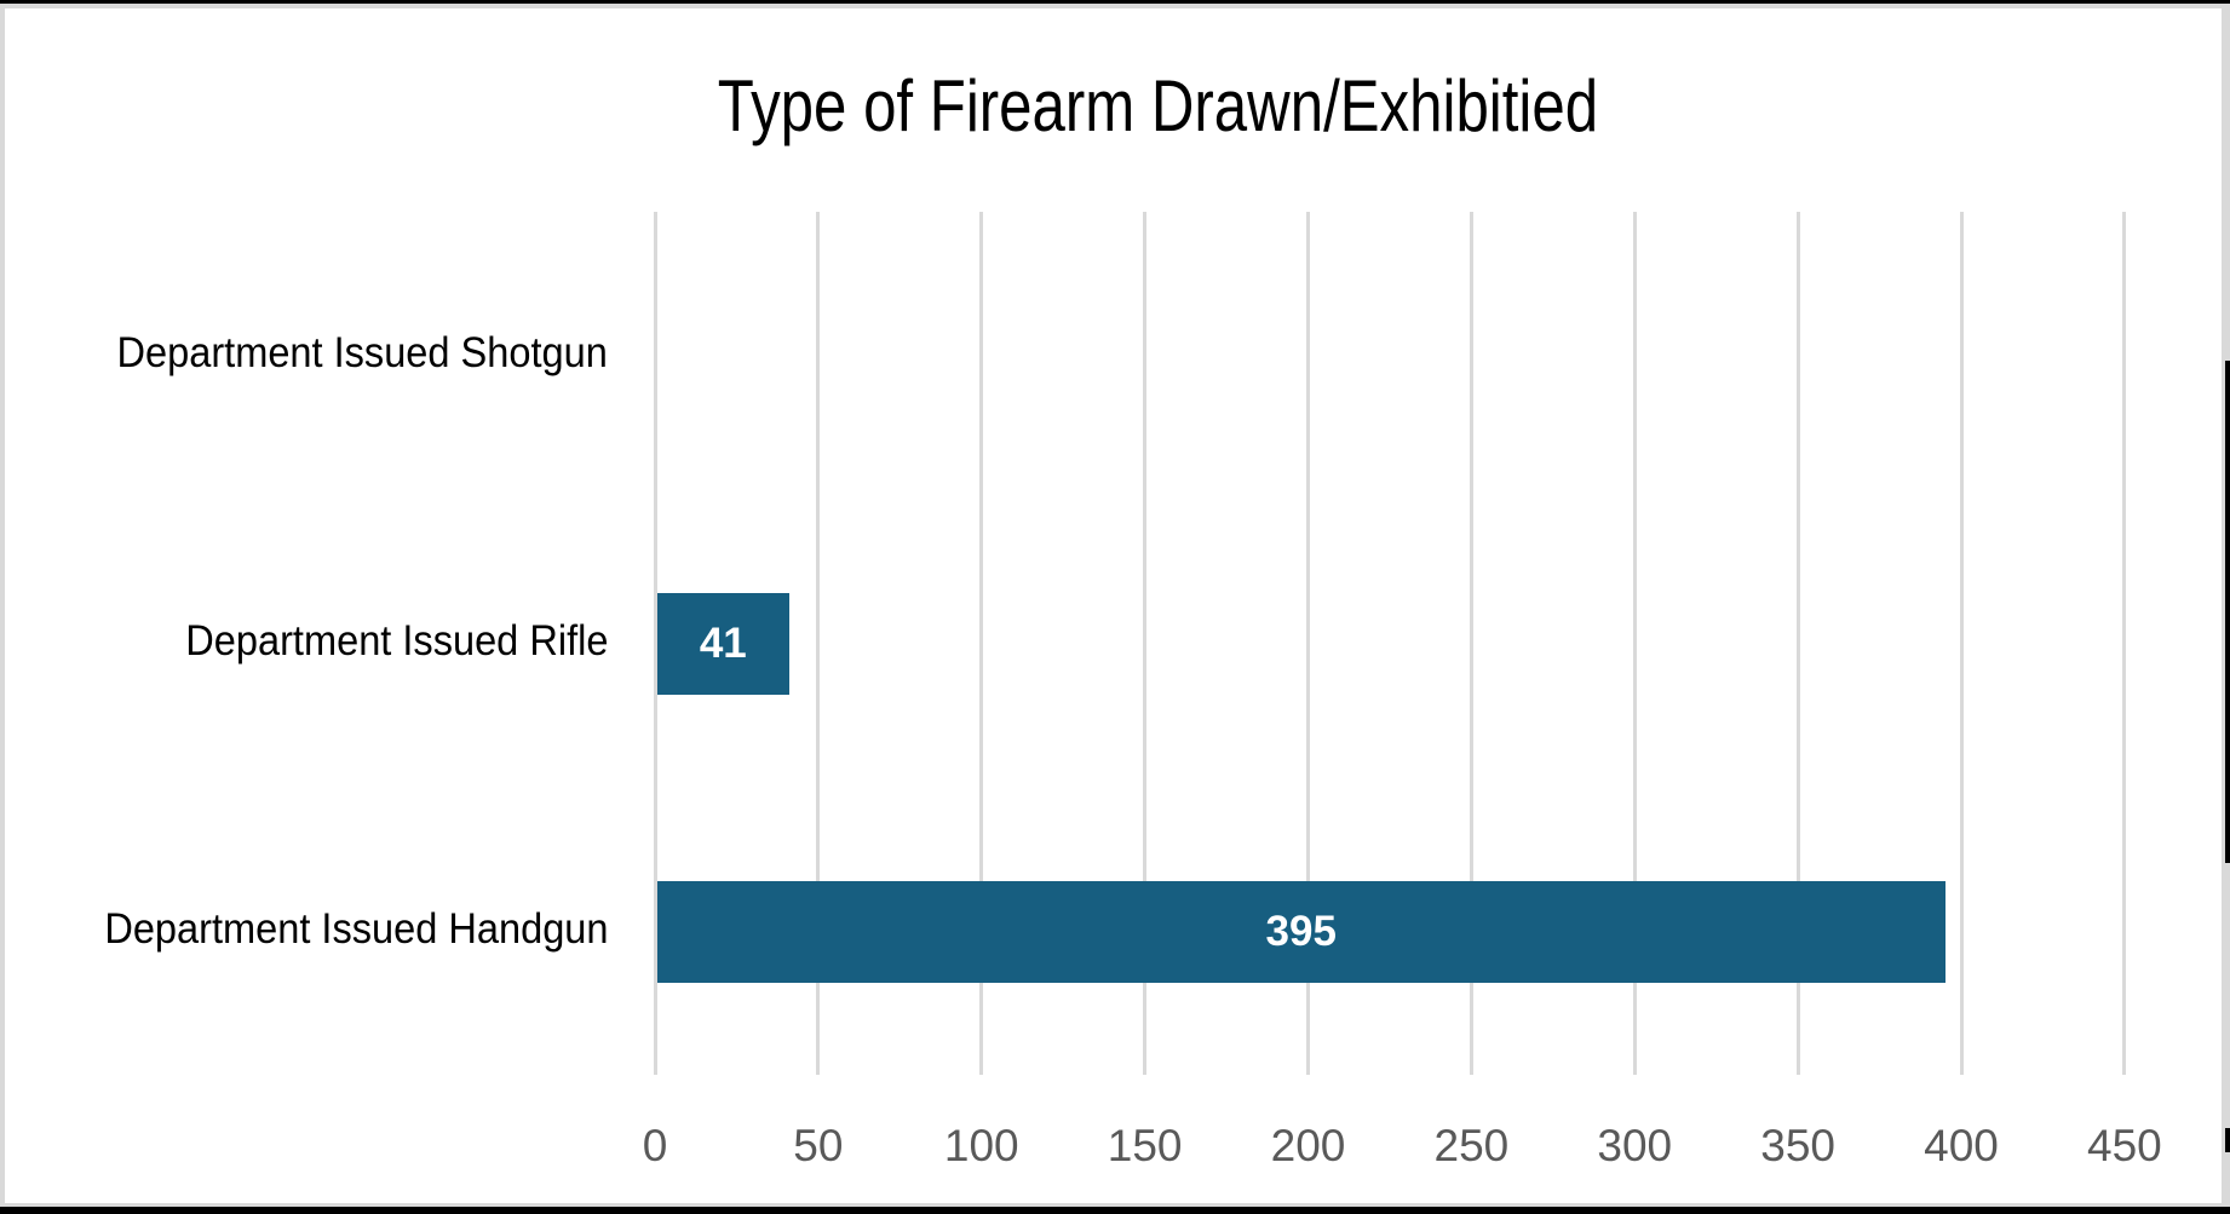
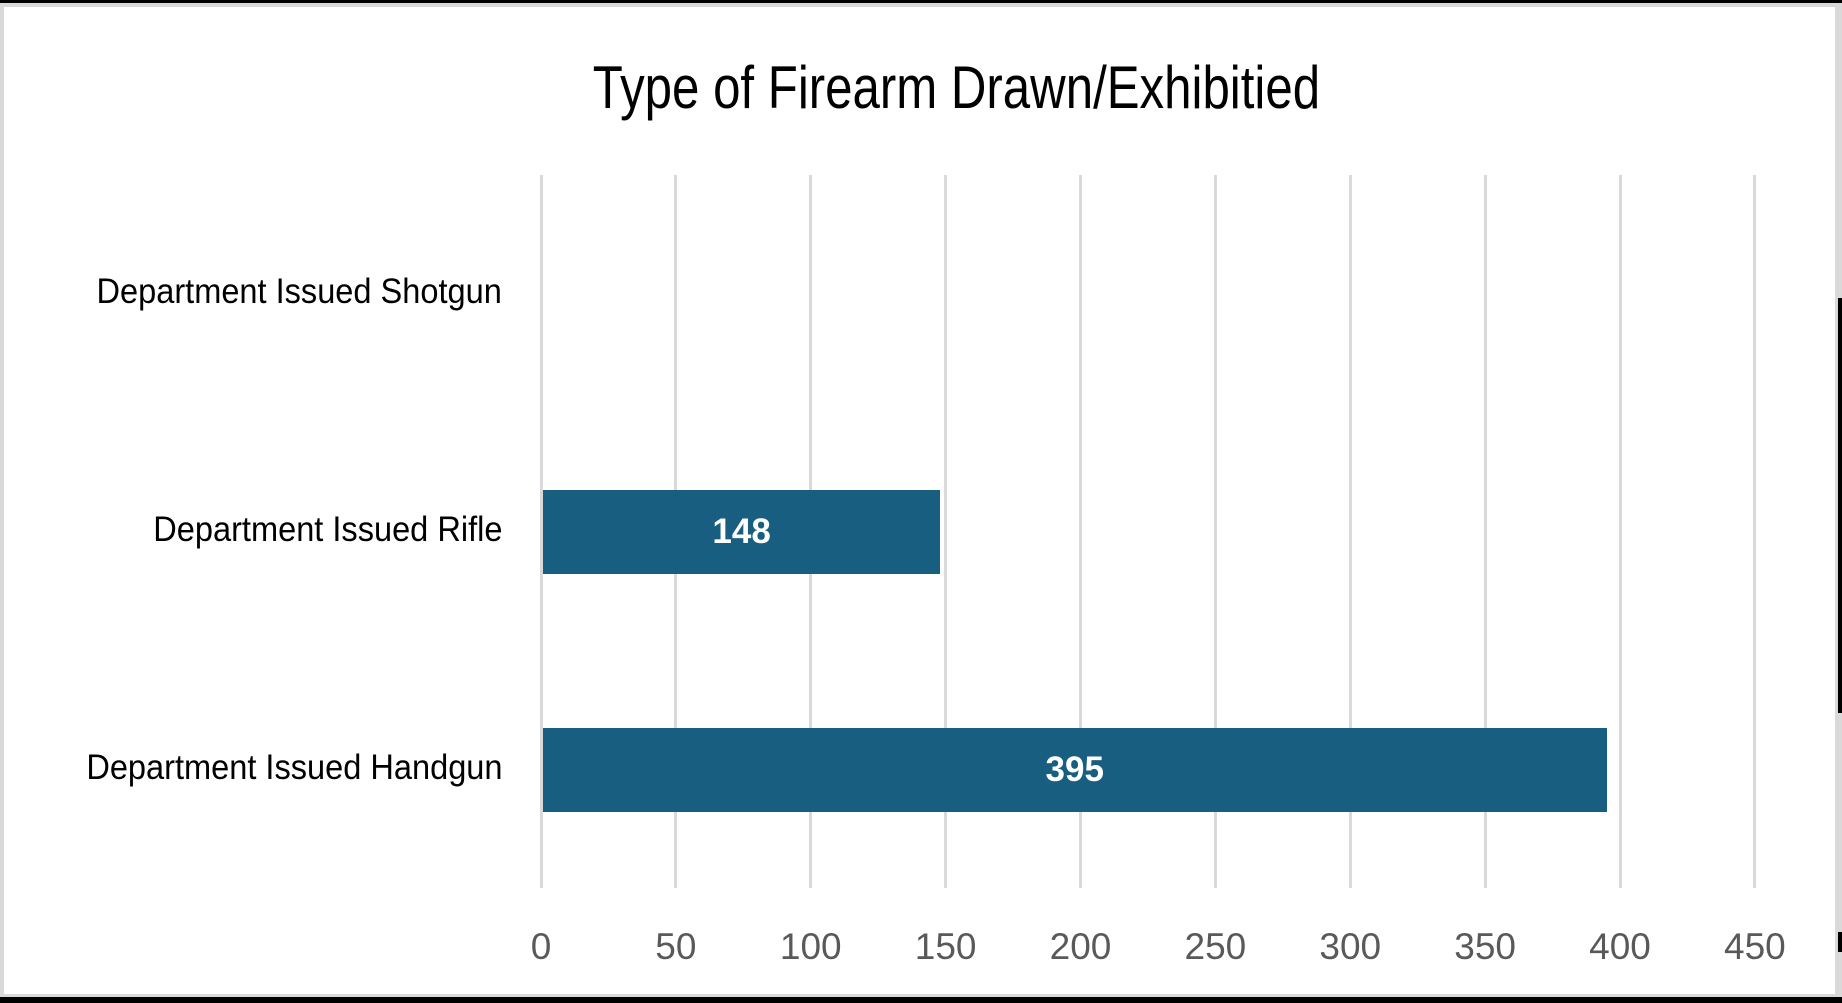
Department Issued Rifle: 41 -> 148
